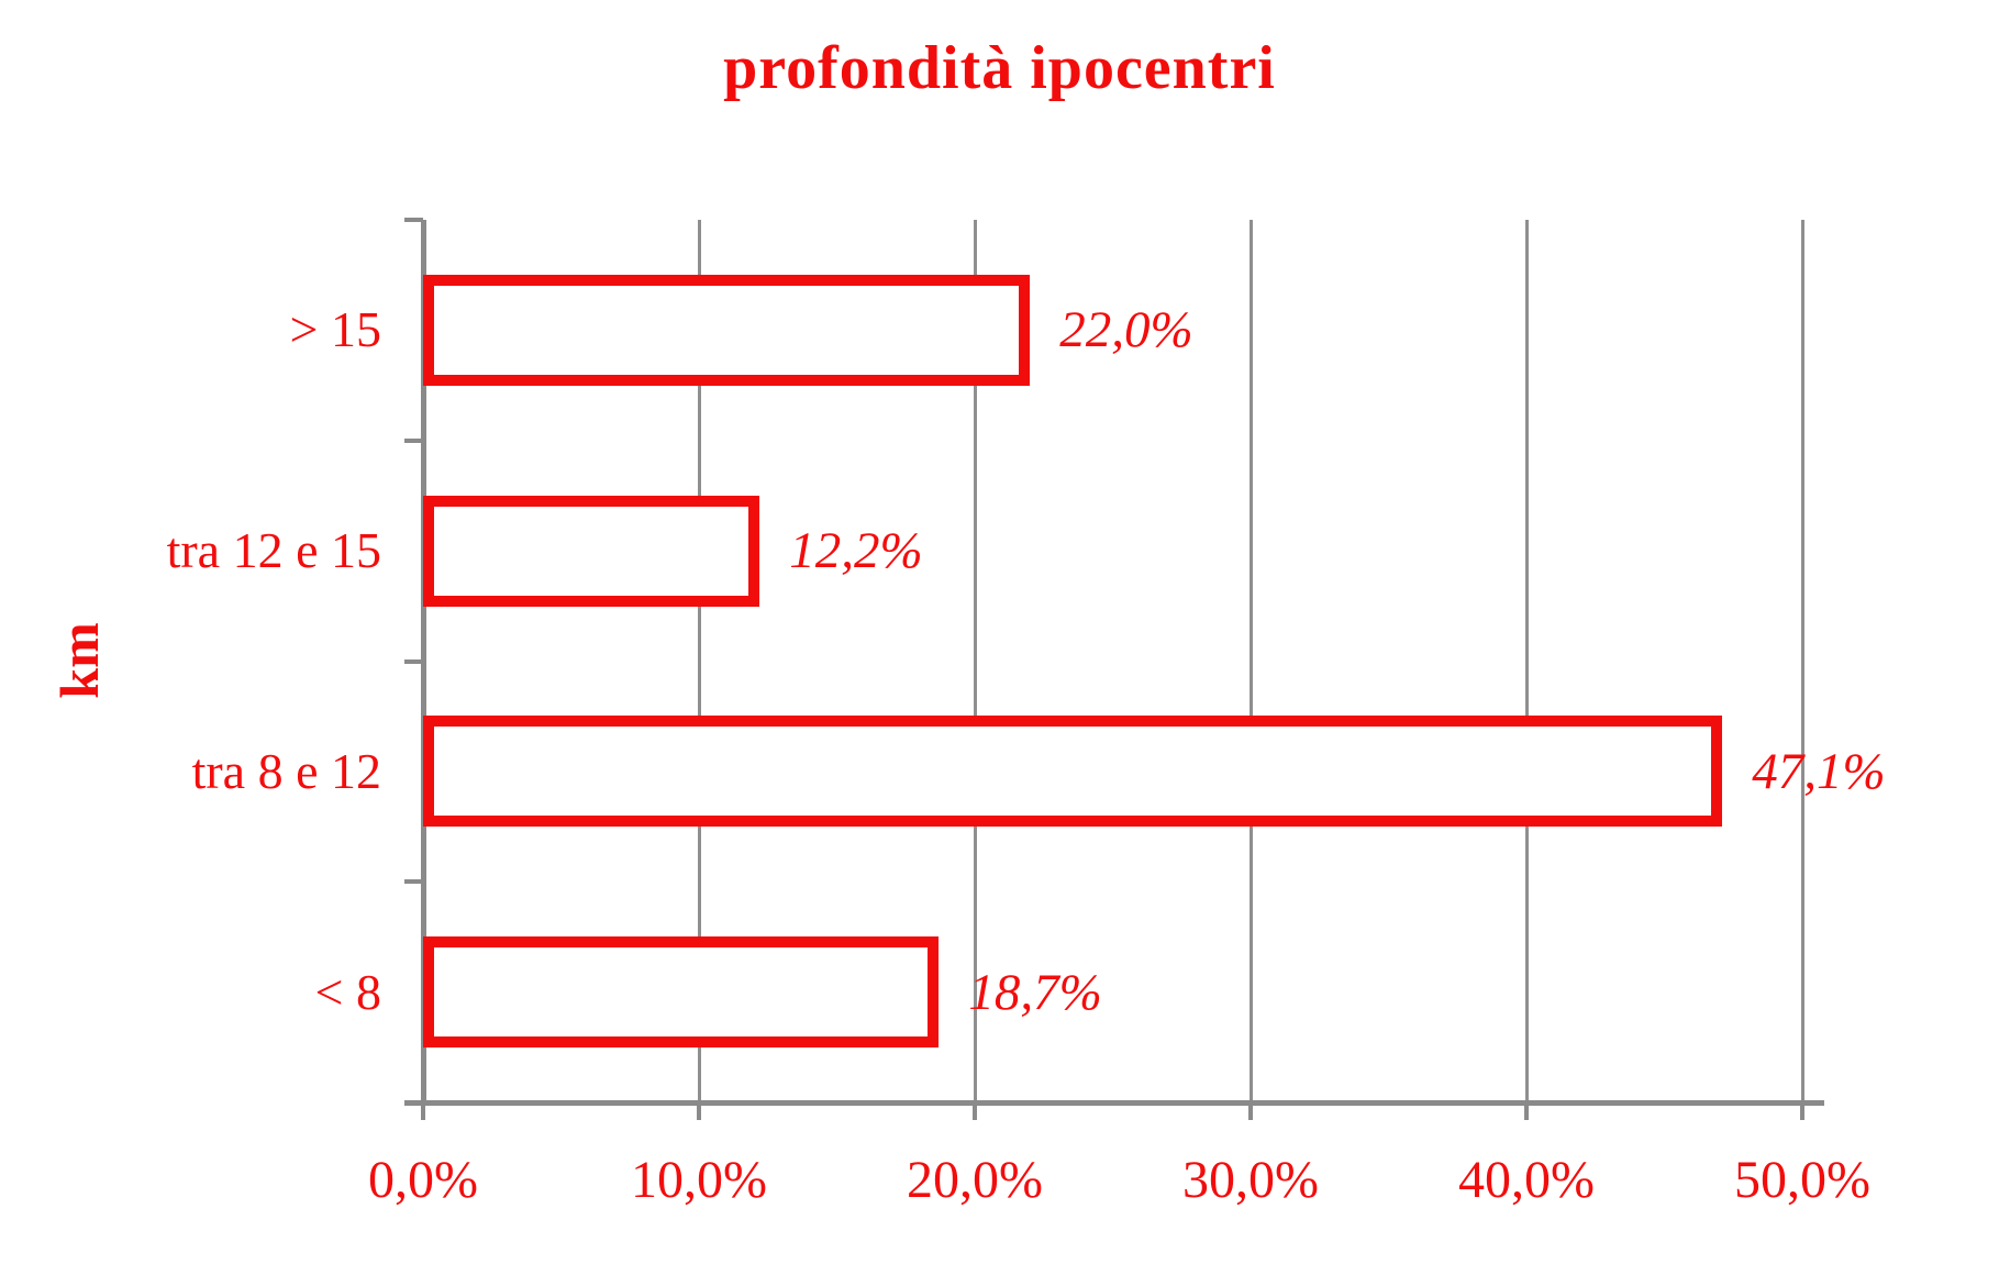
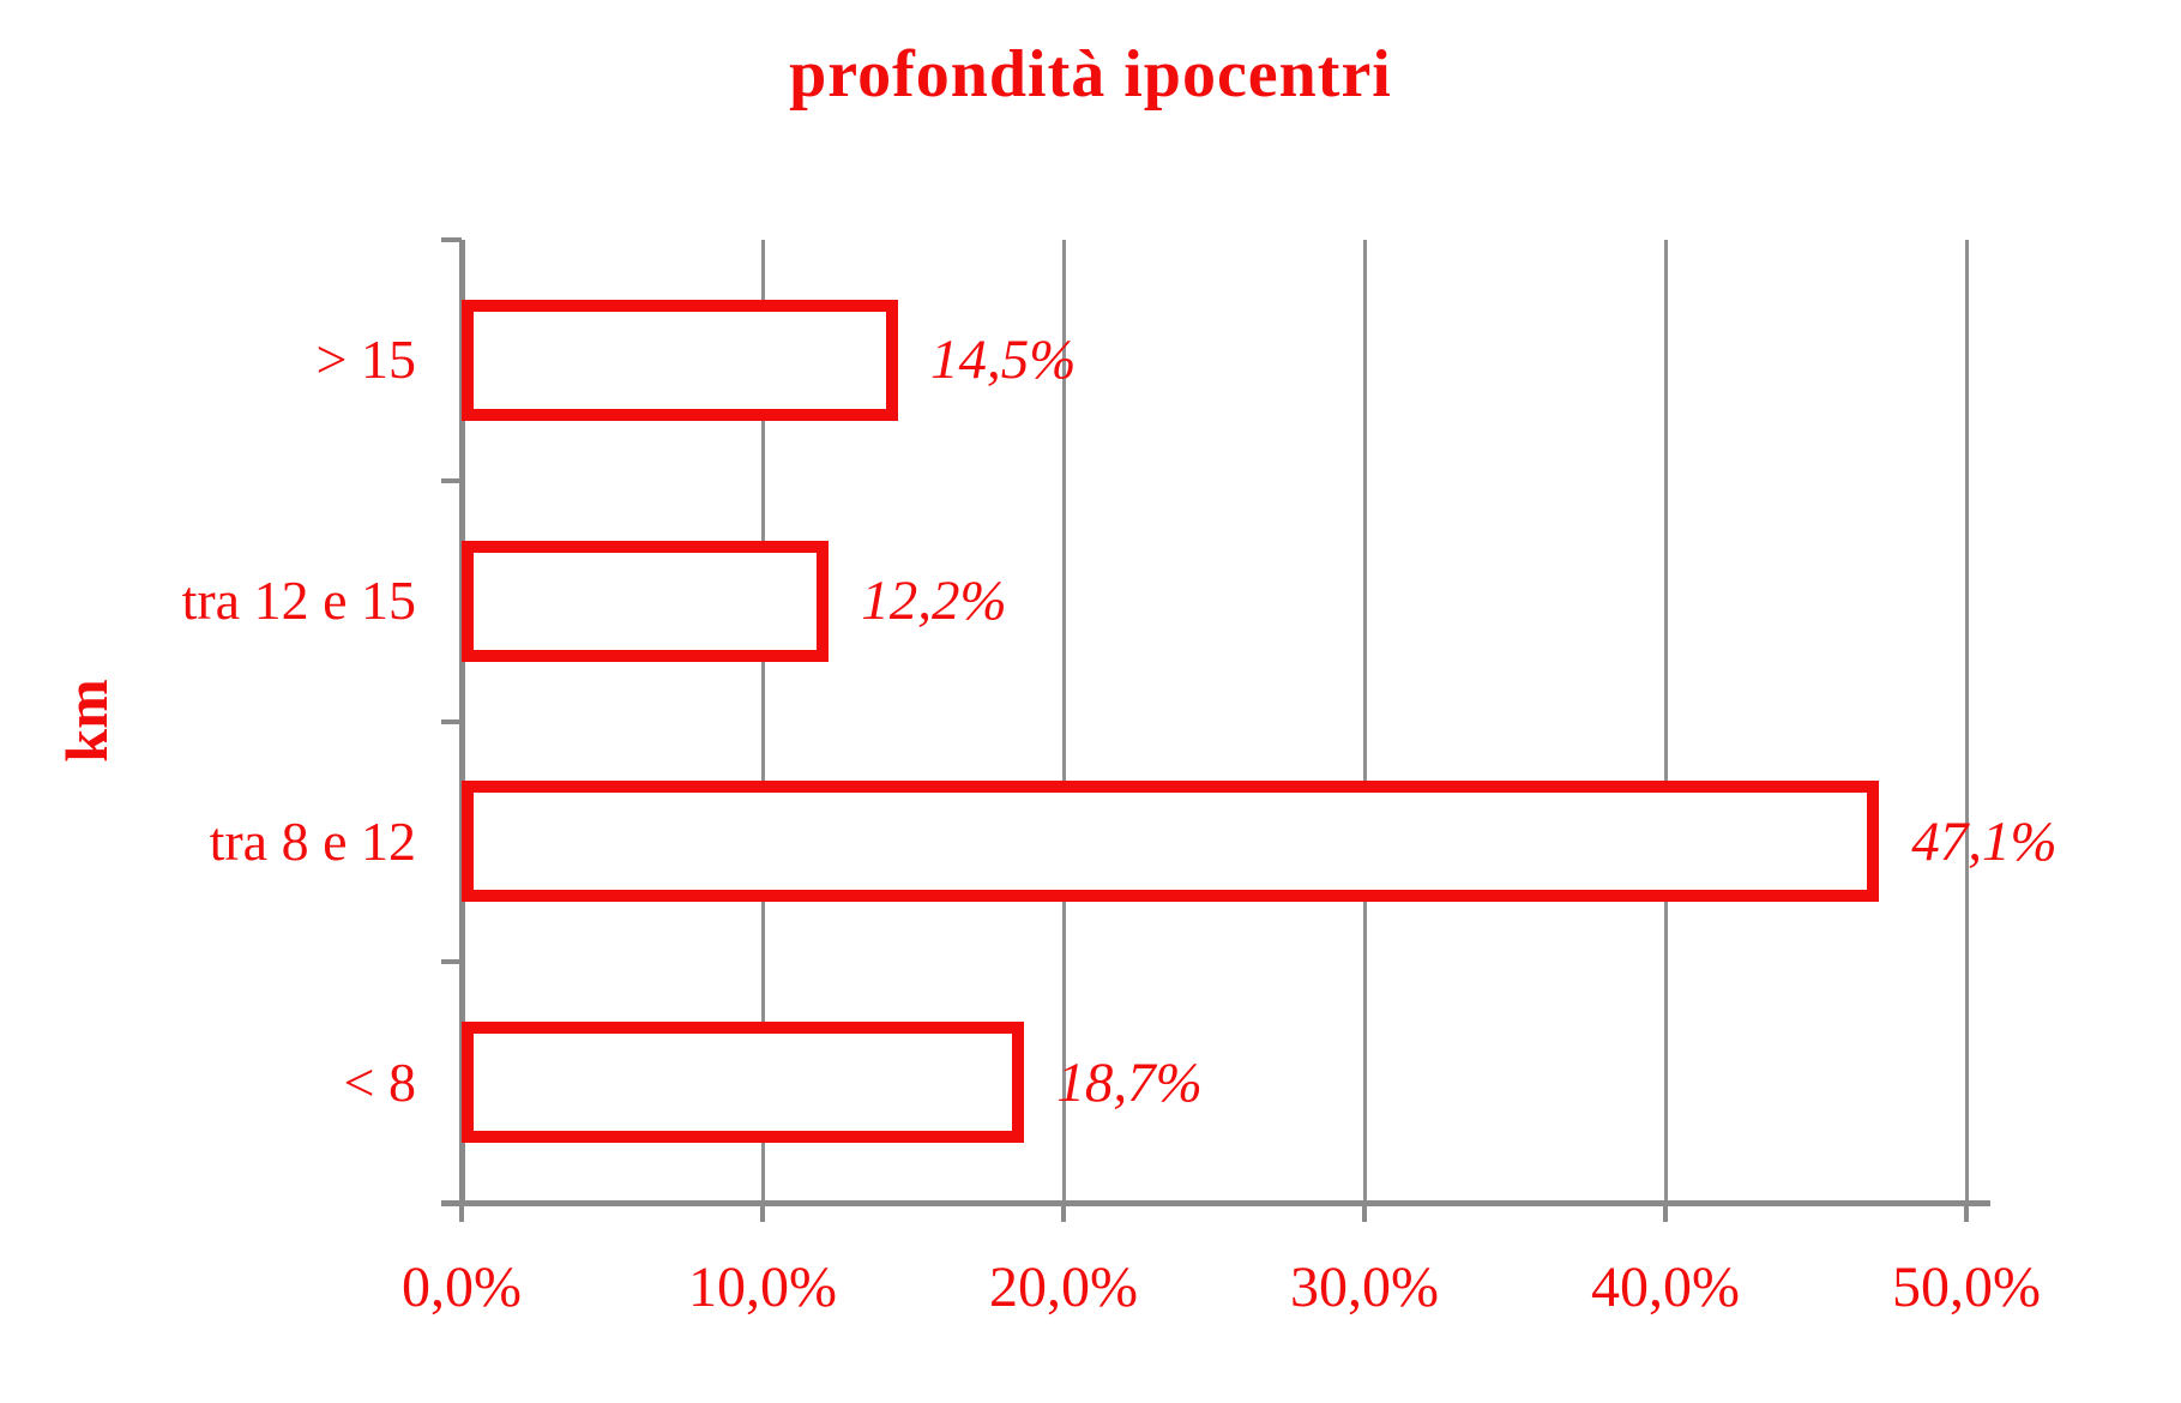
> 15: 22,0% -> 14,5%
